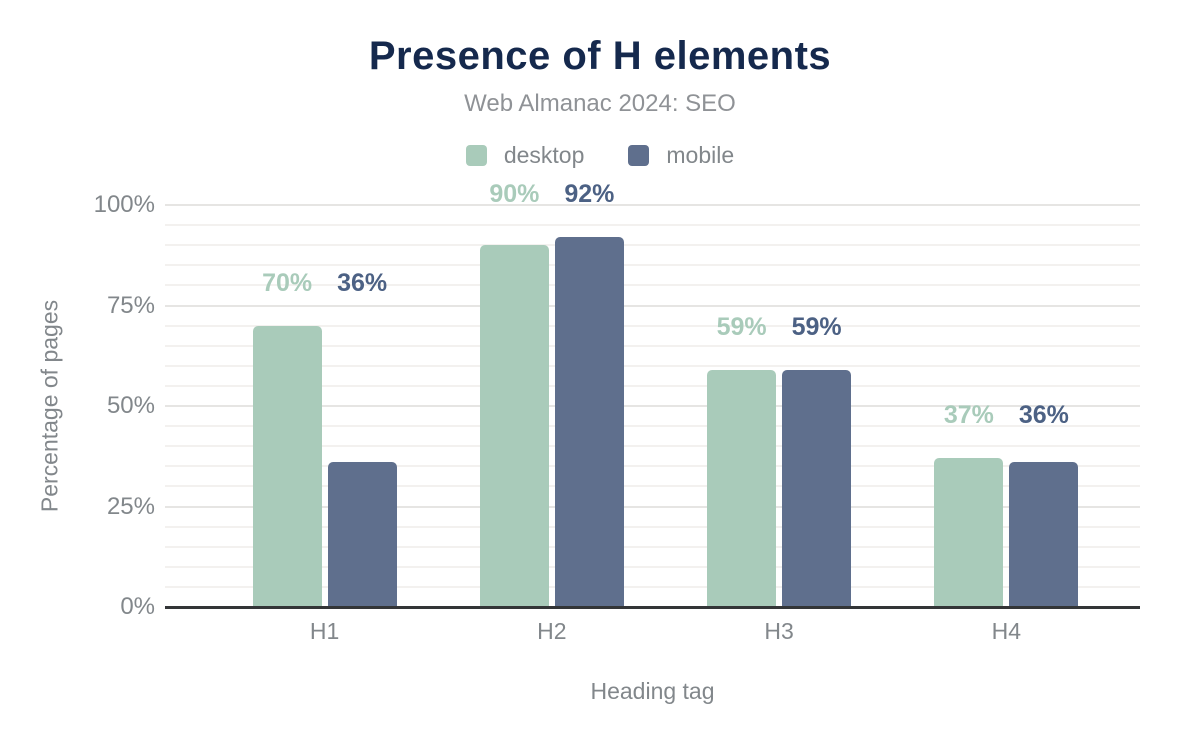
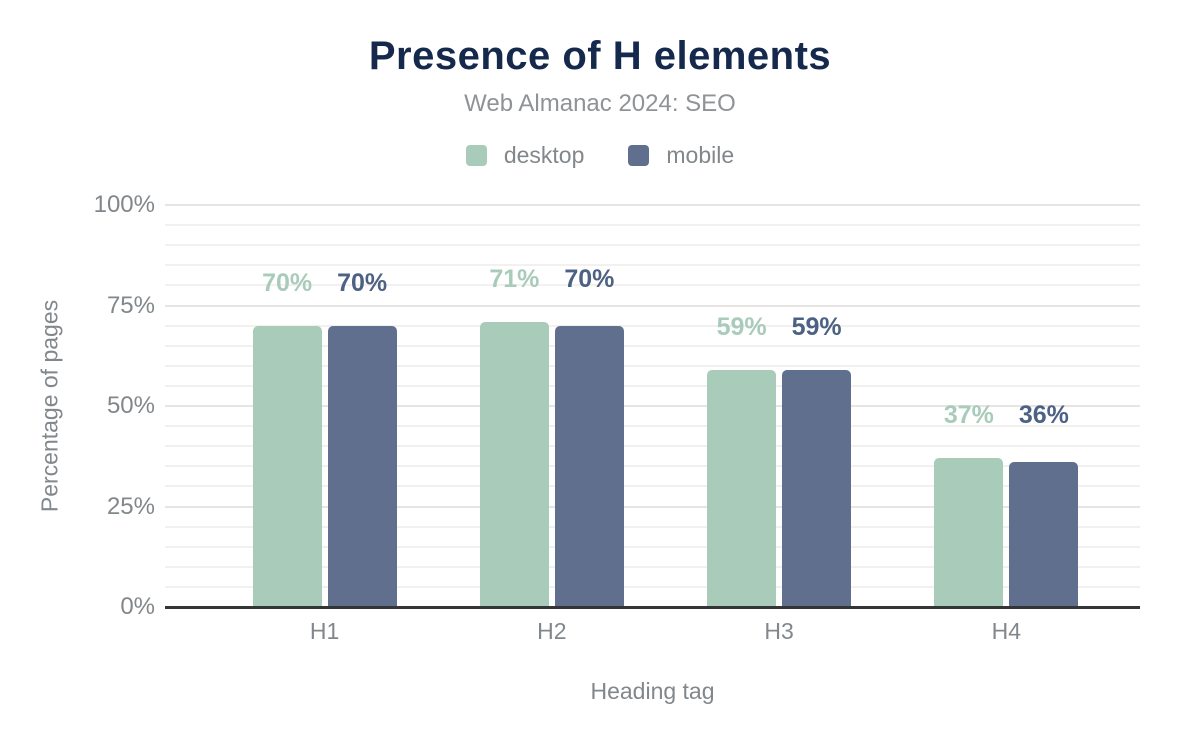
mobile/H1: 36% -> 70%
desktop/H2: 90% -> 71%
mobile/H2: 92% -> 70%
